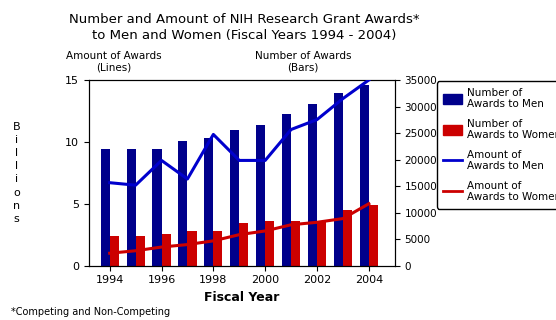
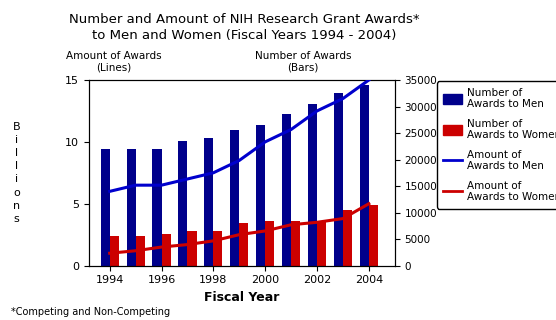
Amount of Awards to Men/1994: 6.7 -> 6.0
Amount of Awards to Men/1996: 8.5 -> 6.5
Amount of Awards to Men/1998: 10.6 -> 7.5
Amount of Awards to Men/2000: 8.5 -> 10.0
Amount of Awards to Men/2002: 11.8 -> 12.5
